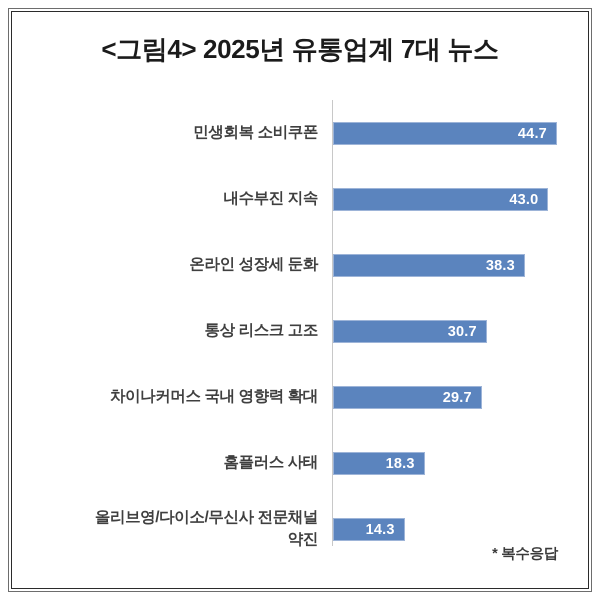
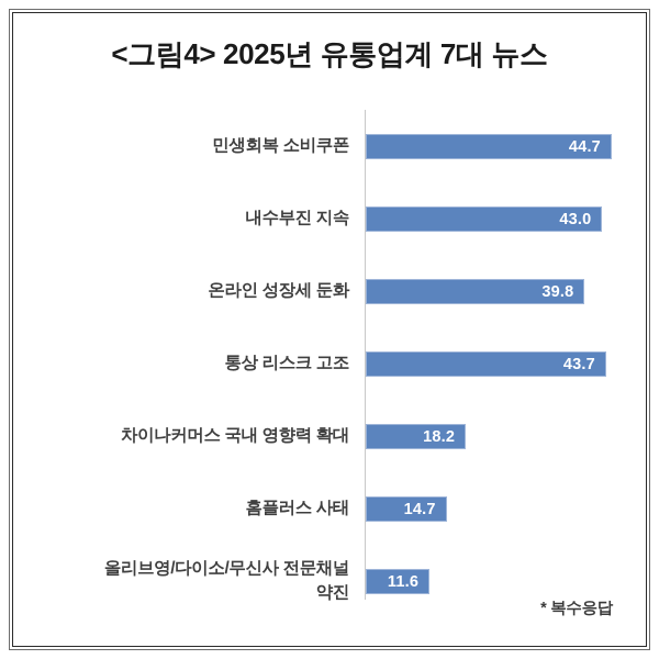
온라인 성장세 둔화: 38.3 -> 39.8
통상 리스크 고조: 30.7 -> 43.7
차이나커머스 국내 영향력 확대: 29.7 -> 18.2
홈플러스 사태: 18.3 -> 14.7
올리브영/다이소/무신사 전문채널 약진: 14.3 -> 11.6
